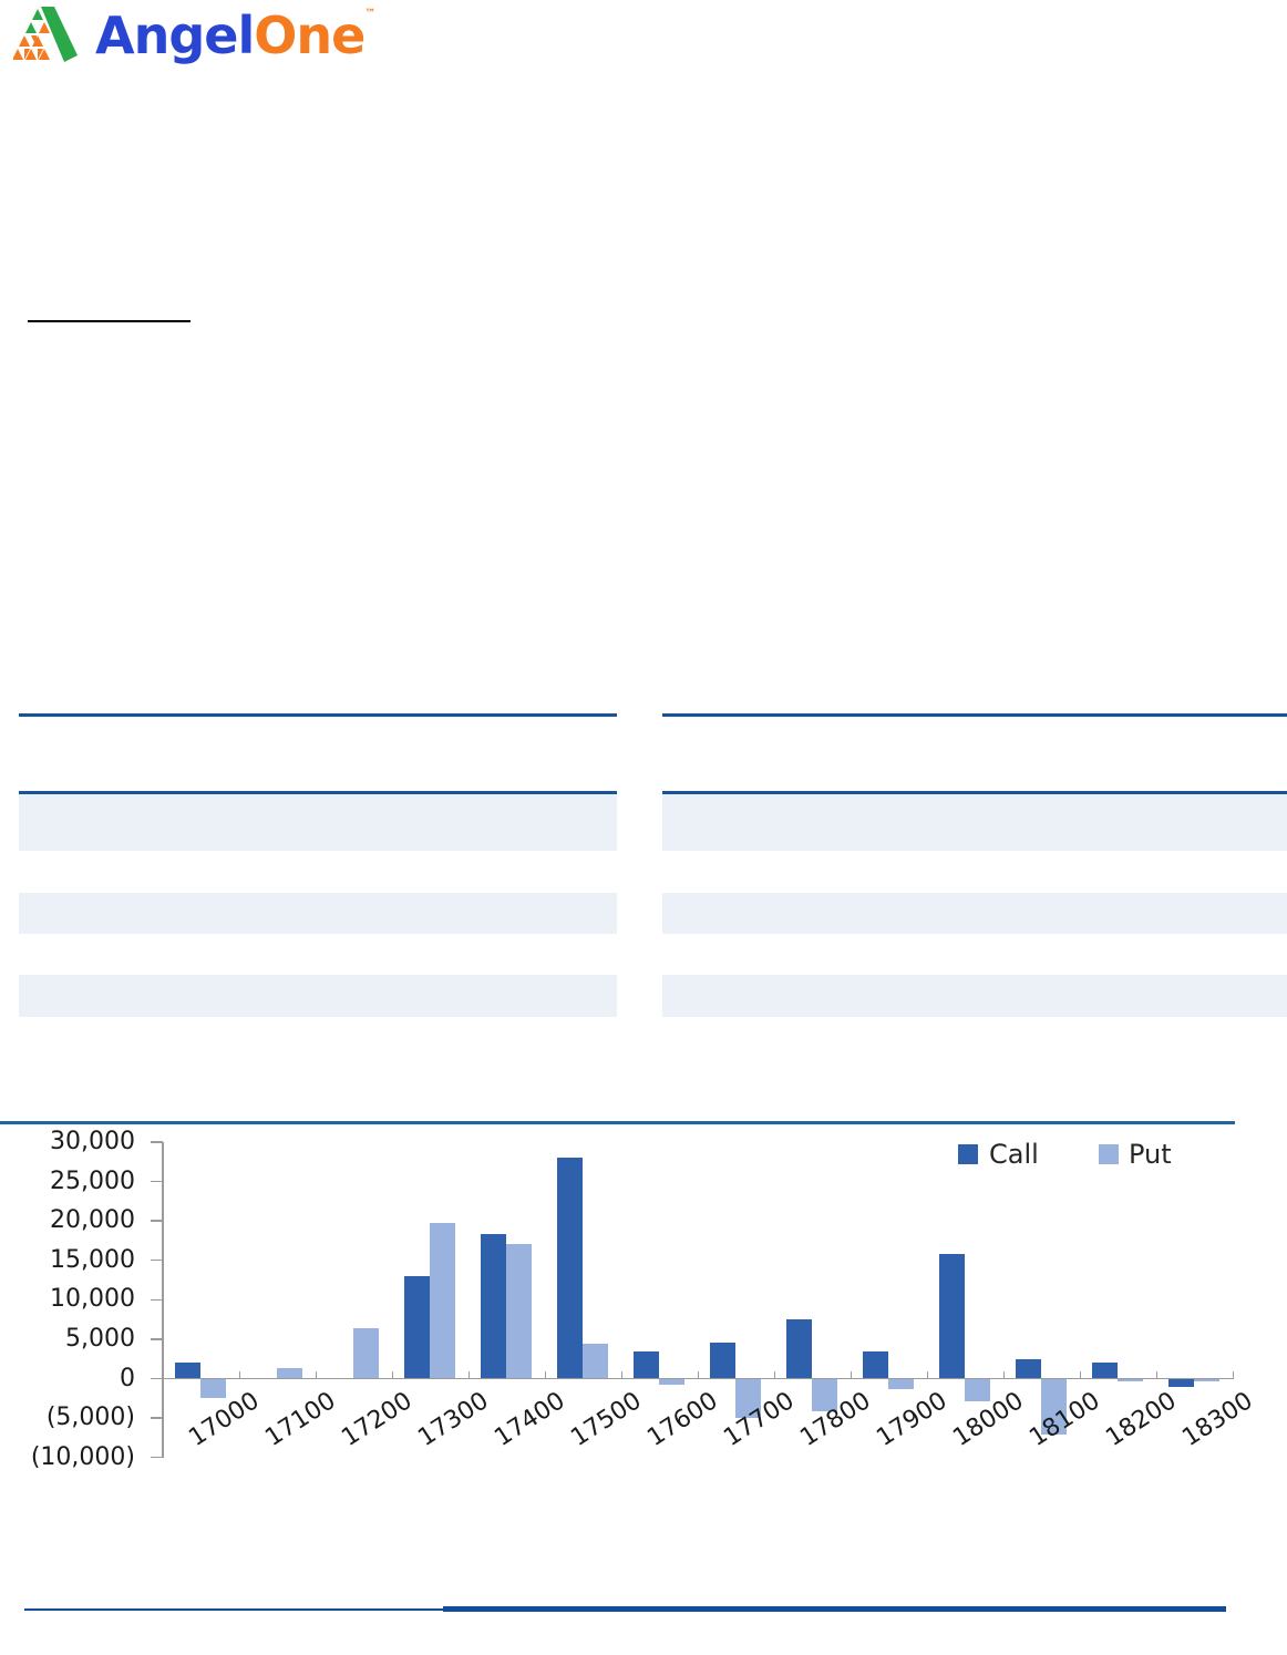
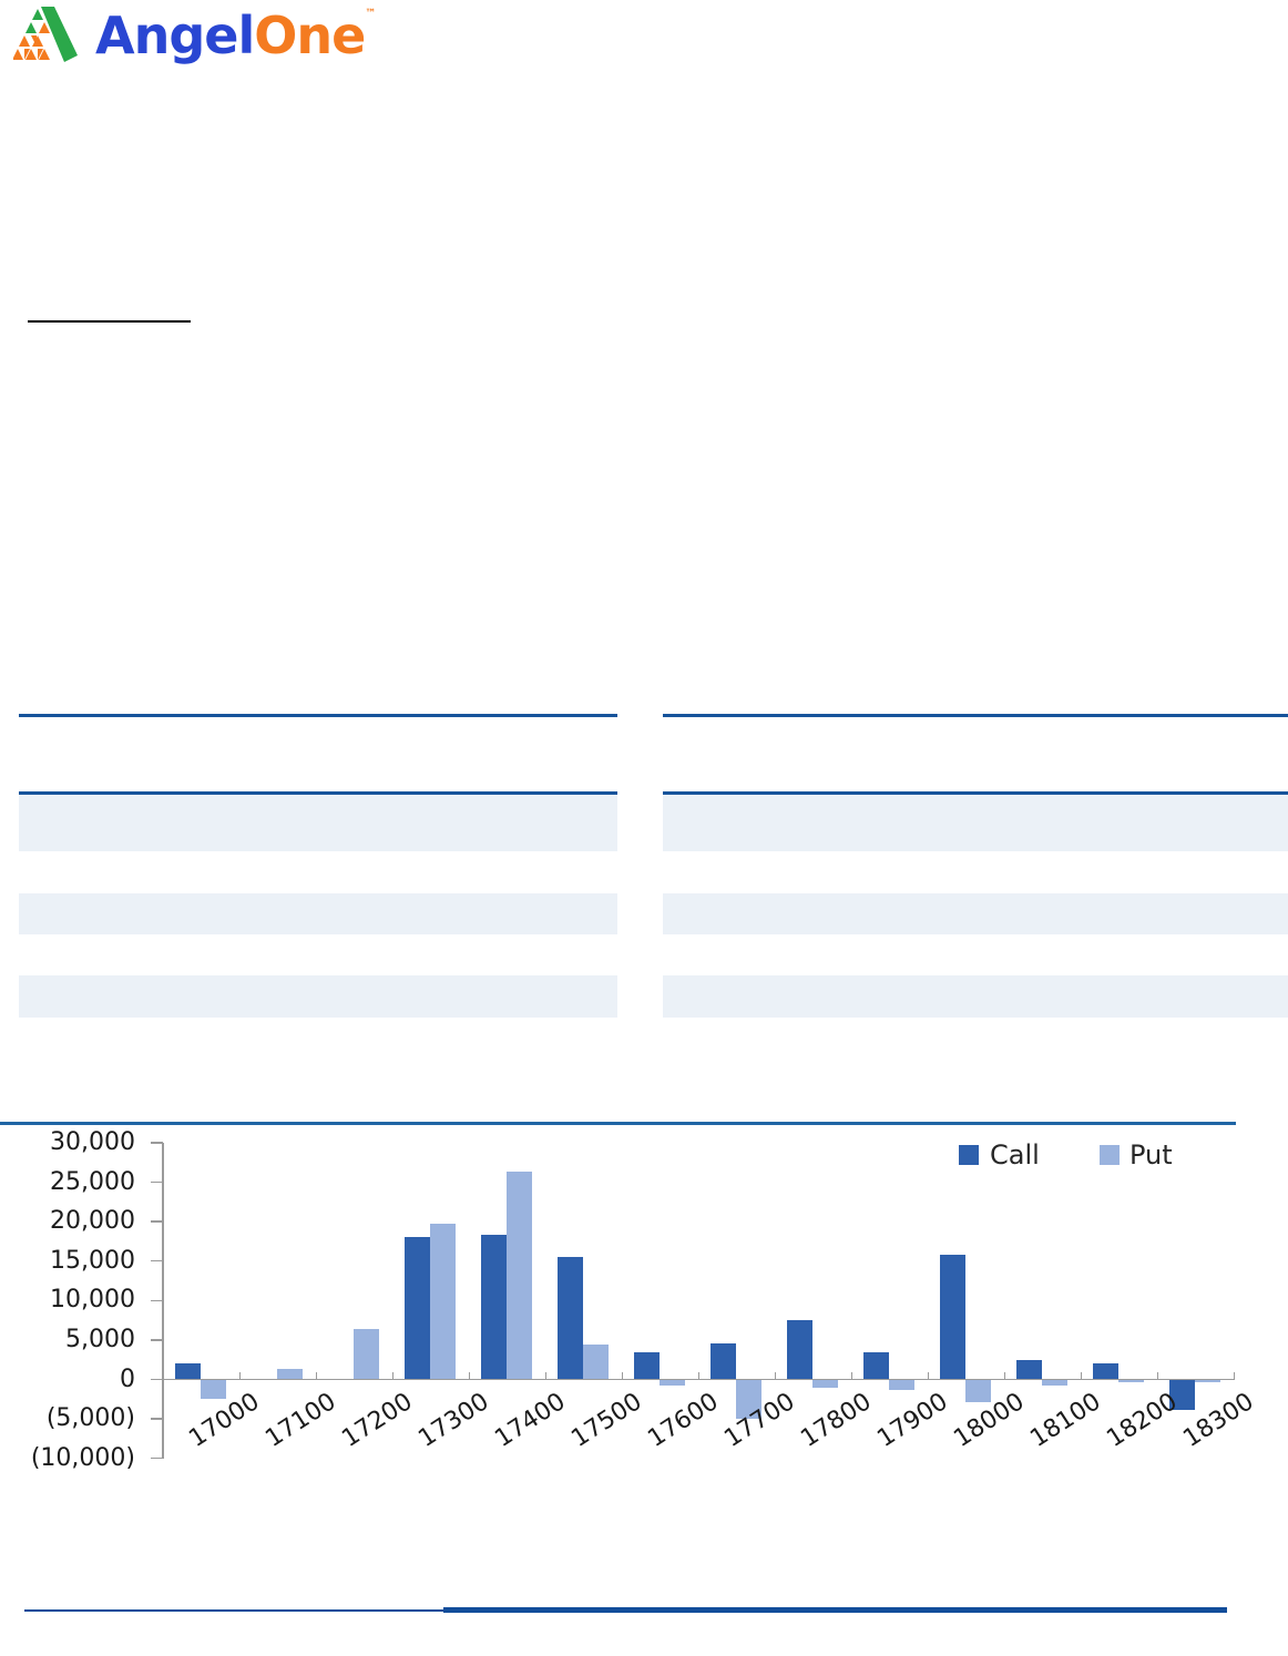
Call/17300: 13000 -> 18000
Put/17400: 17000 -> 26000
Call/17500: 28000 -> 16000
Put/17800: -4000 -> -1000
Put/18100: -7000 -> -1000
Call/18300: -1000 -> -4000
